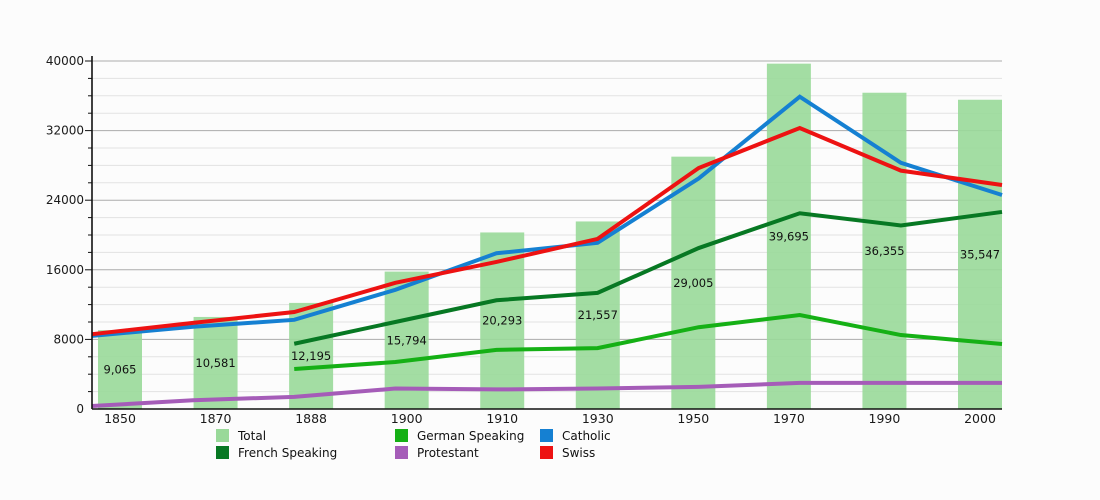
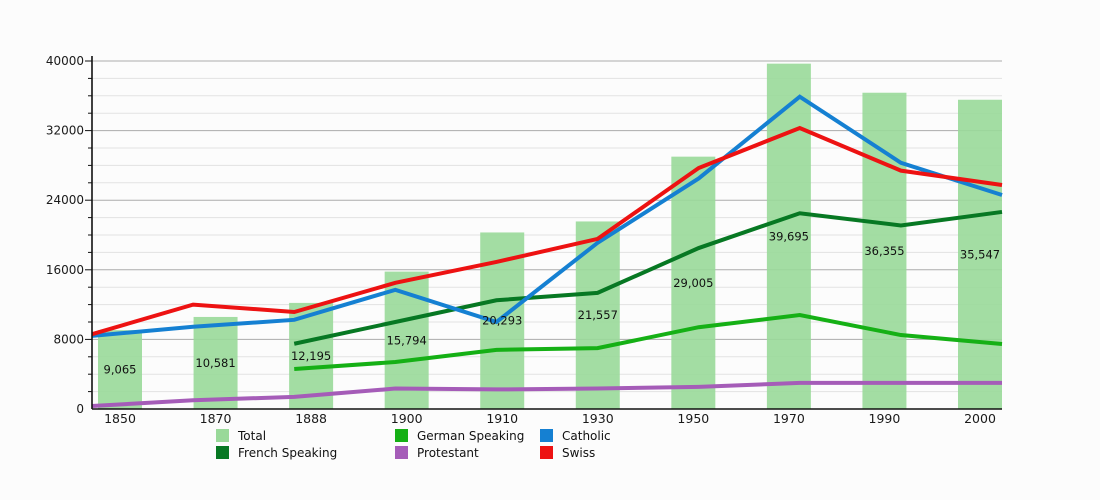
Swiss/1870: 10000 -> 12000
Catholic/1910: 18000 -> 10000
